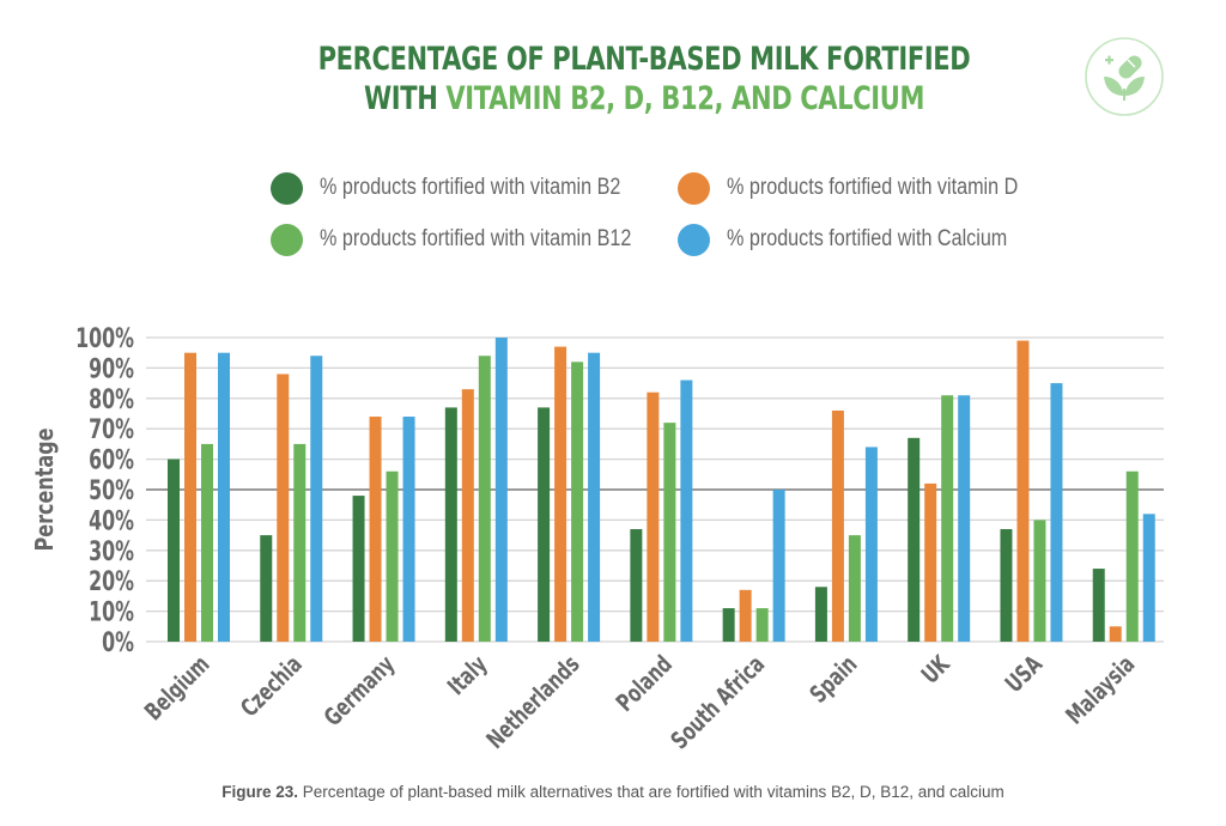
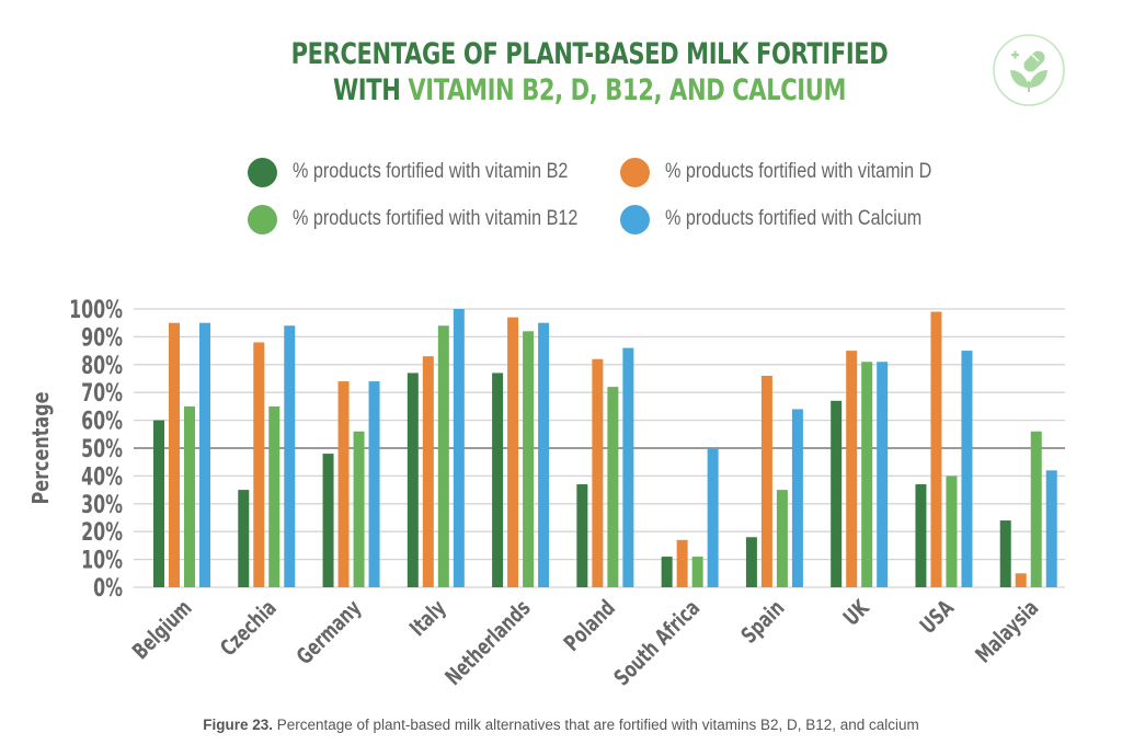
% products fortified with vitamin D/UK: 52% -> 85%
